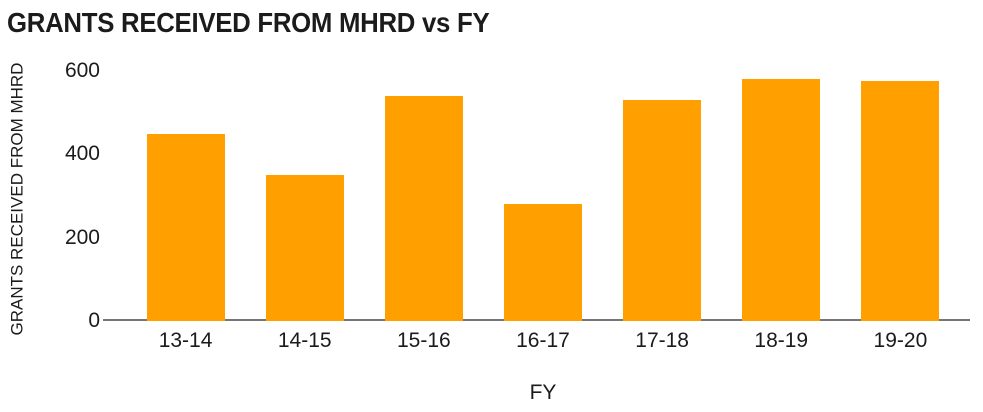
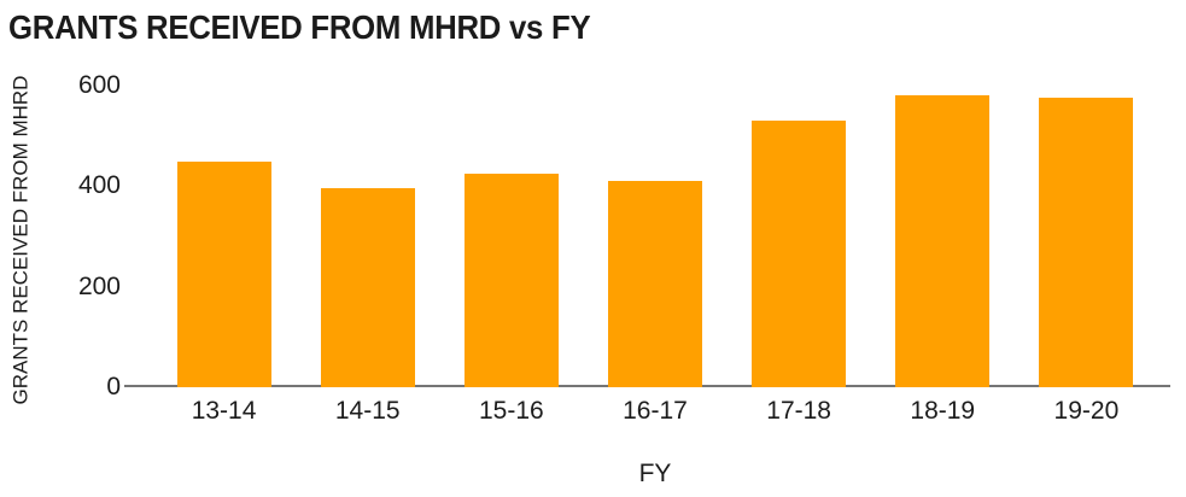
14-15: 350 -> 400
15-16: 540 -> 420
16-17: 280 -> 410
